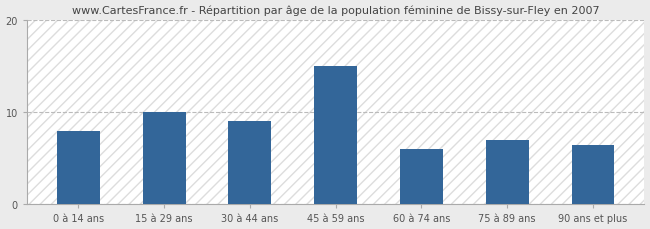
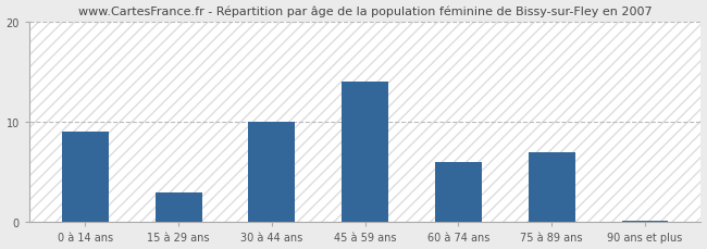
0 à 14 ans: 8.0 -> 9.0
15 à 29 ans: 10.0 -> 3.0
30 à 44 ans: 9.0 -> 10.0
45 à 59 ans: 15.0 -> 14.0
90 ans et plus: 6.4 -> 0.2
